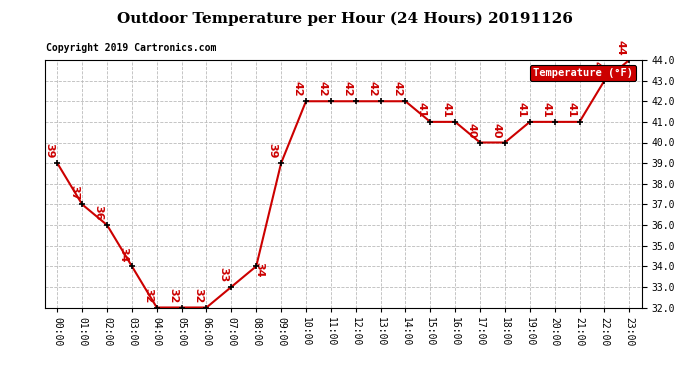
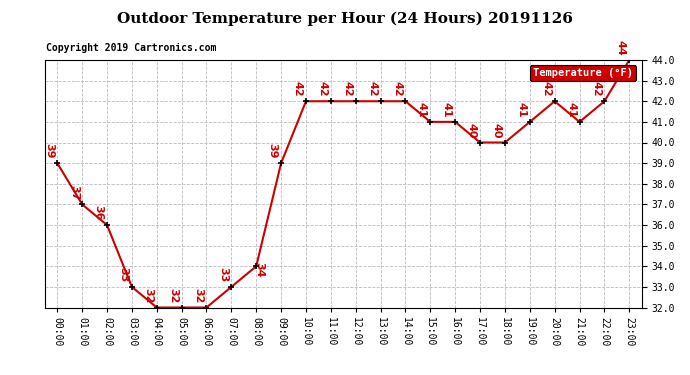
03:00: 34 -> 33
20:00: 41 -> 42
22:00: 43 -> 42
